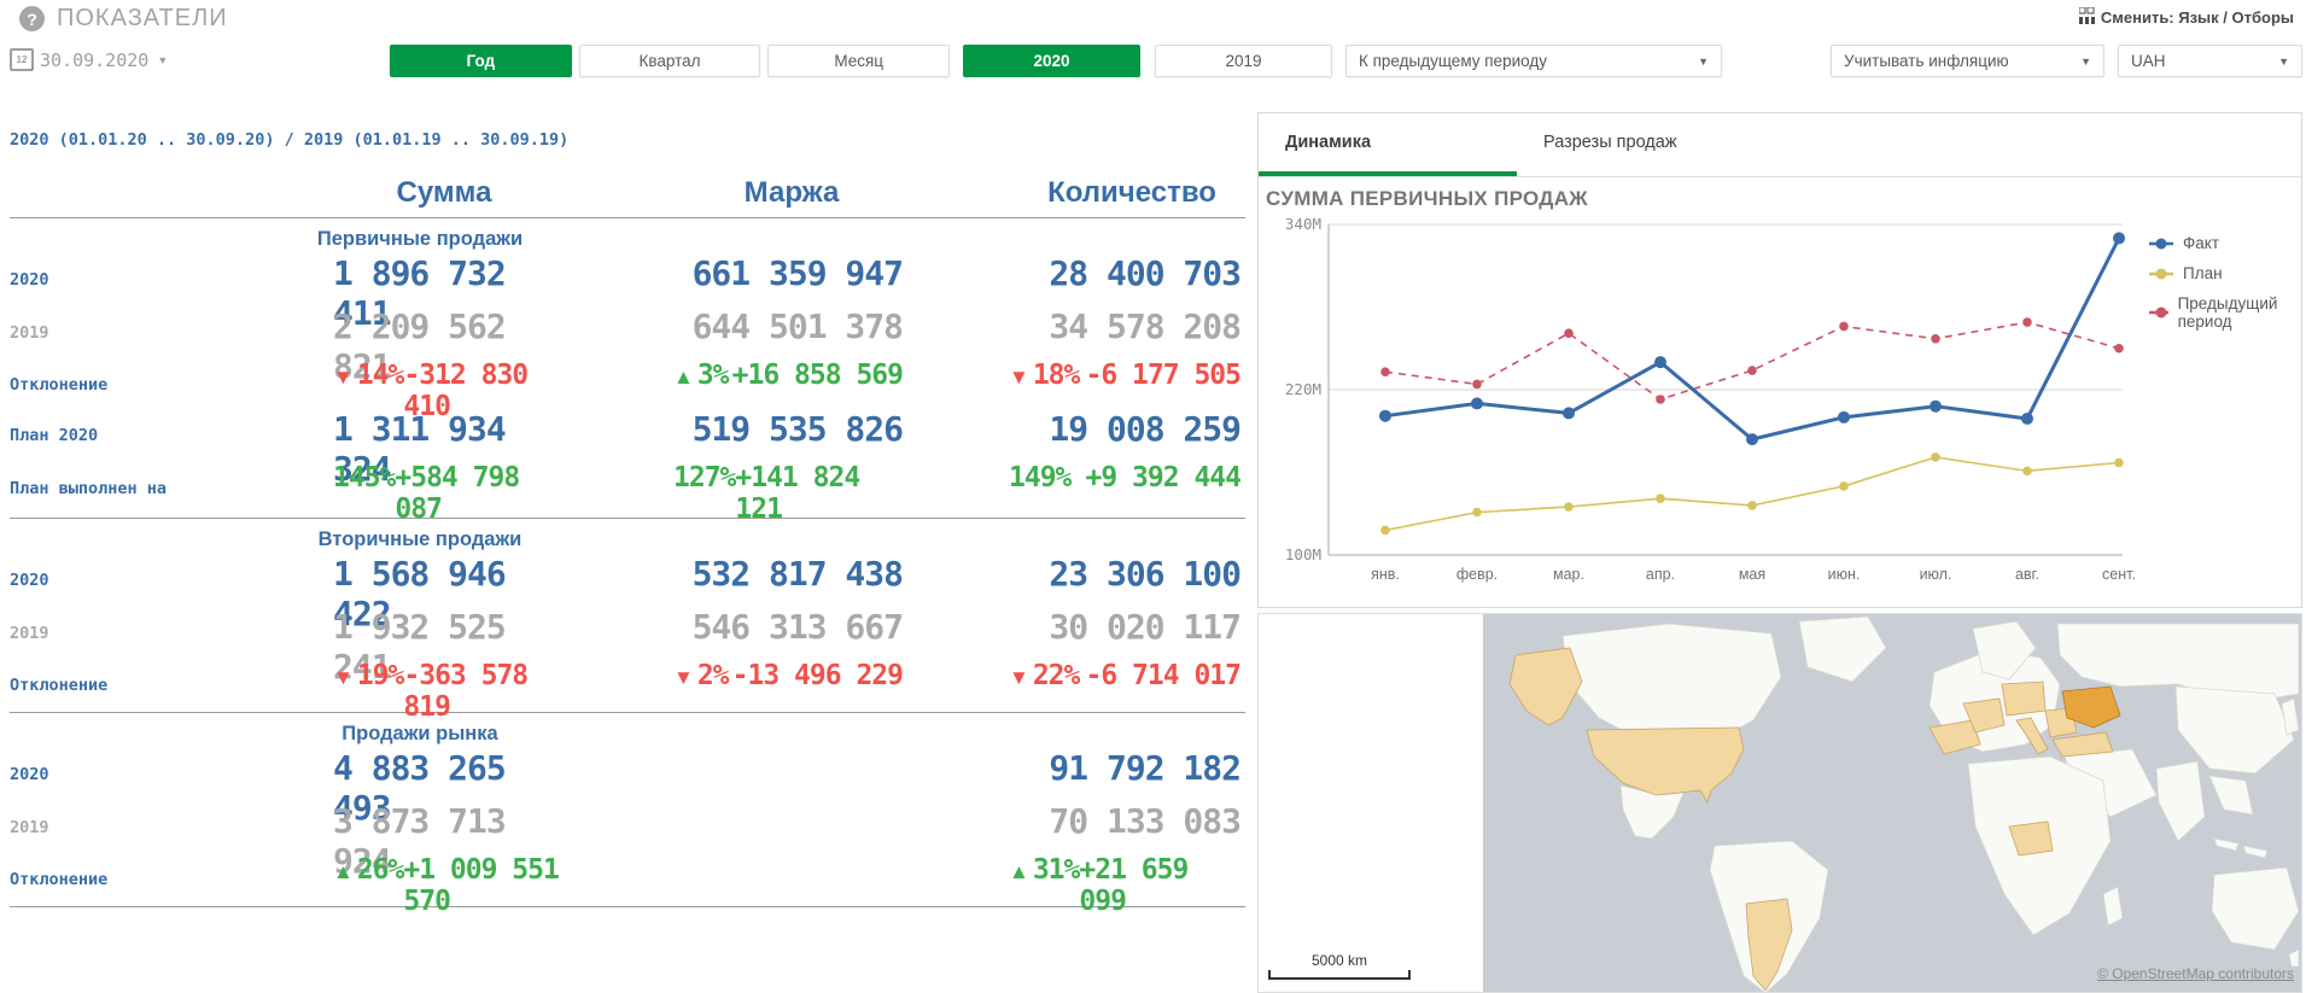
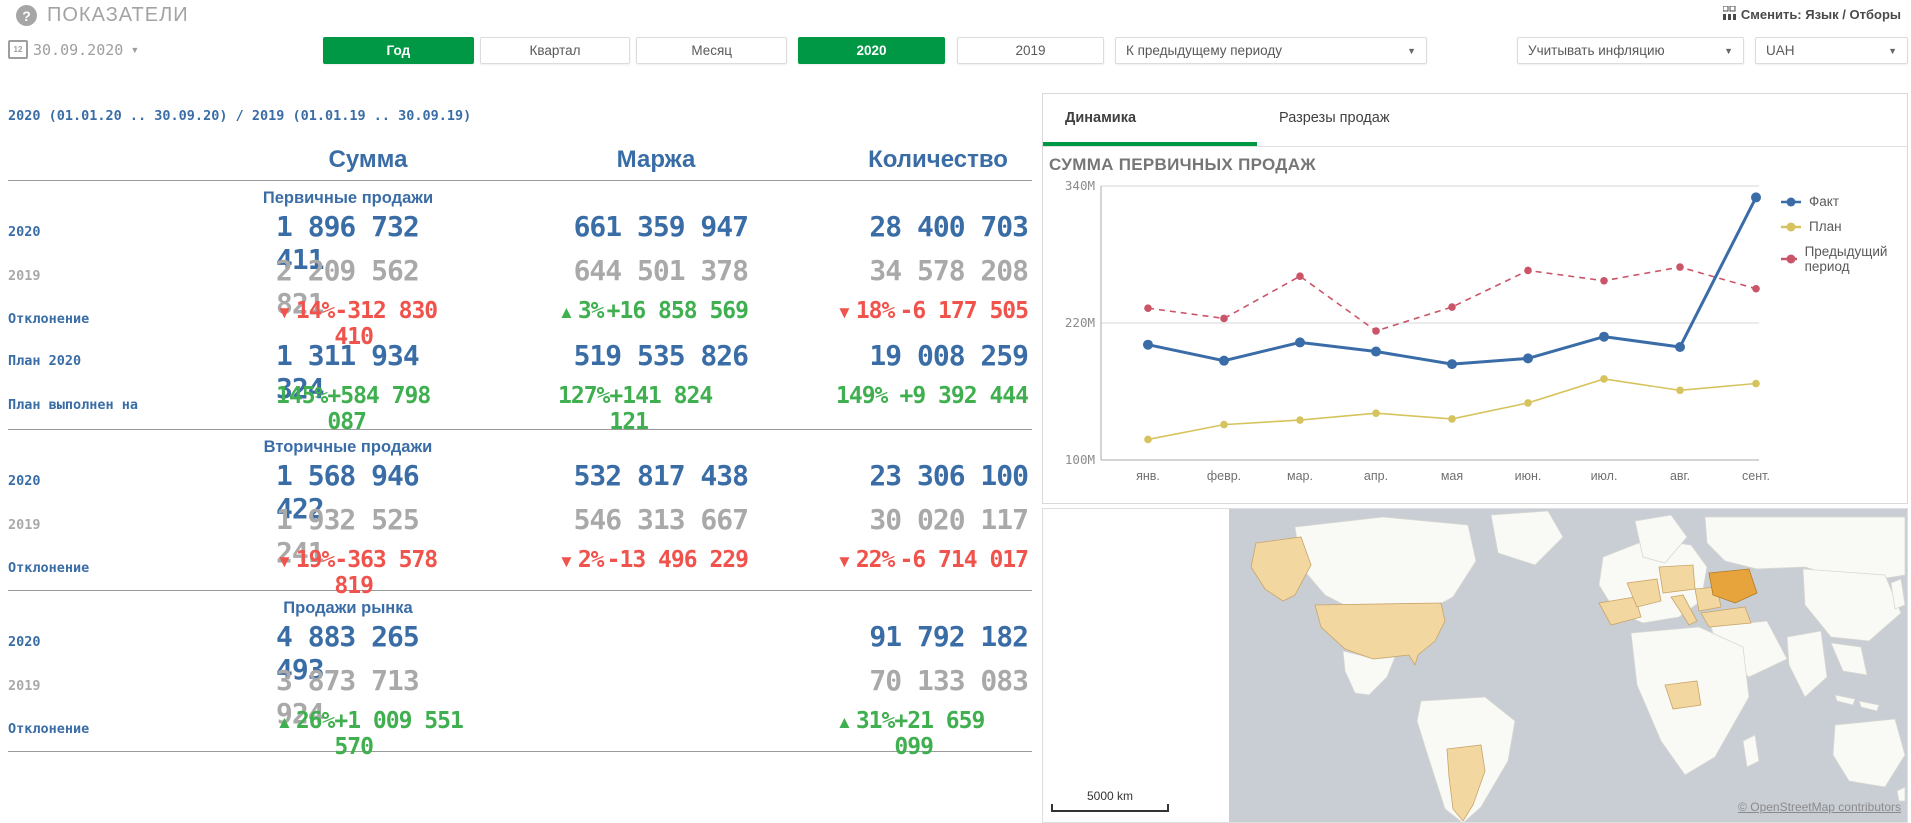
Факт/февр.: 210M -> 187M
Факт/апр.: 240M -> 195M
Факт/июн.: 200M -> 189M
